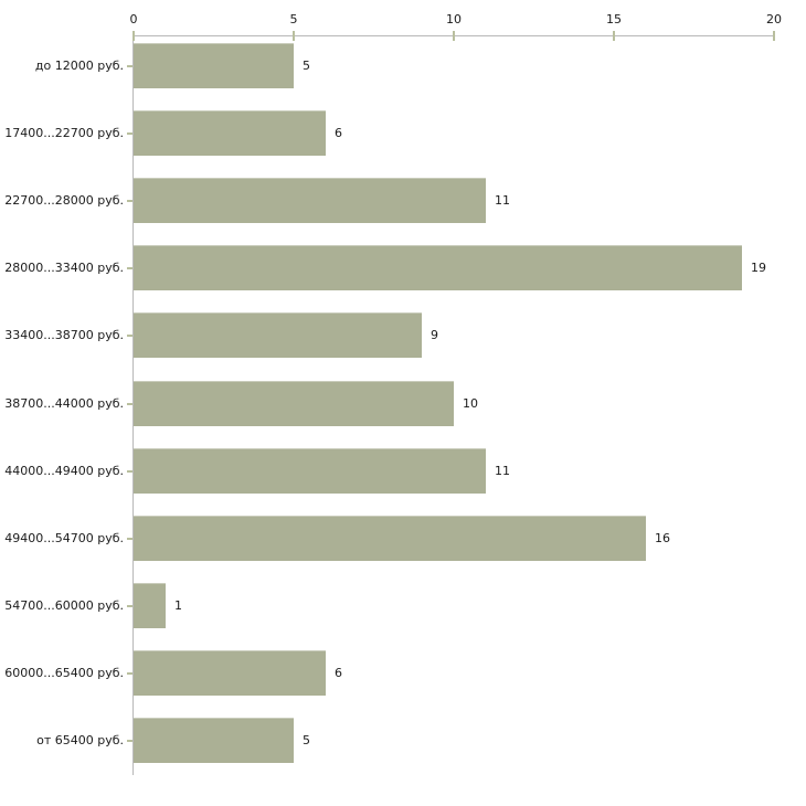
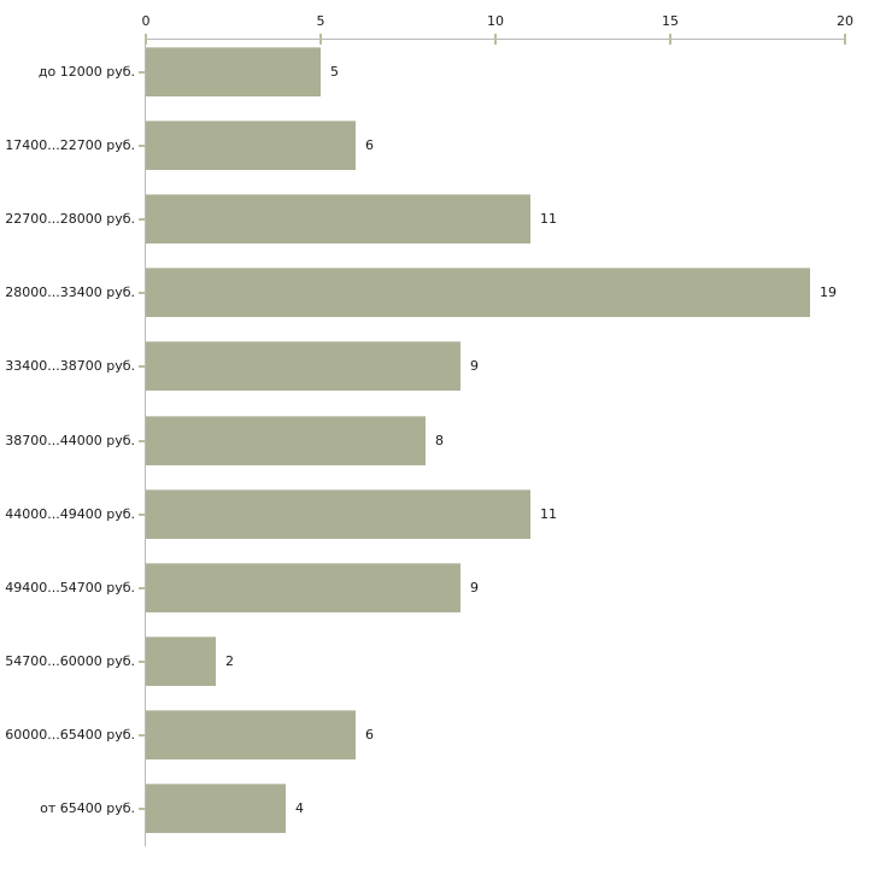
38700...44000 руб.: 10 -> 8
49400...54700 руб.: 16 -> 9
54700...60000 руб.: 1 -> 2
от 65400 руб.: 5 -> 4
